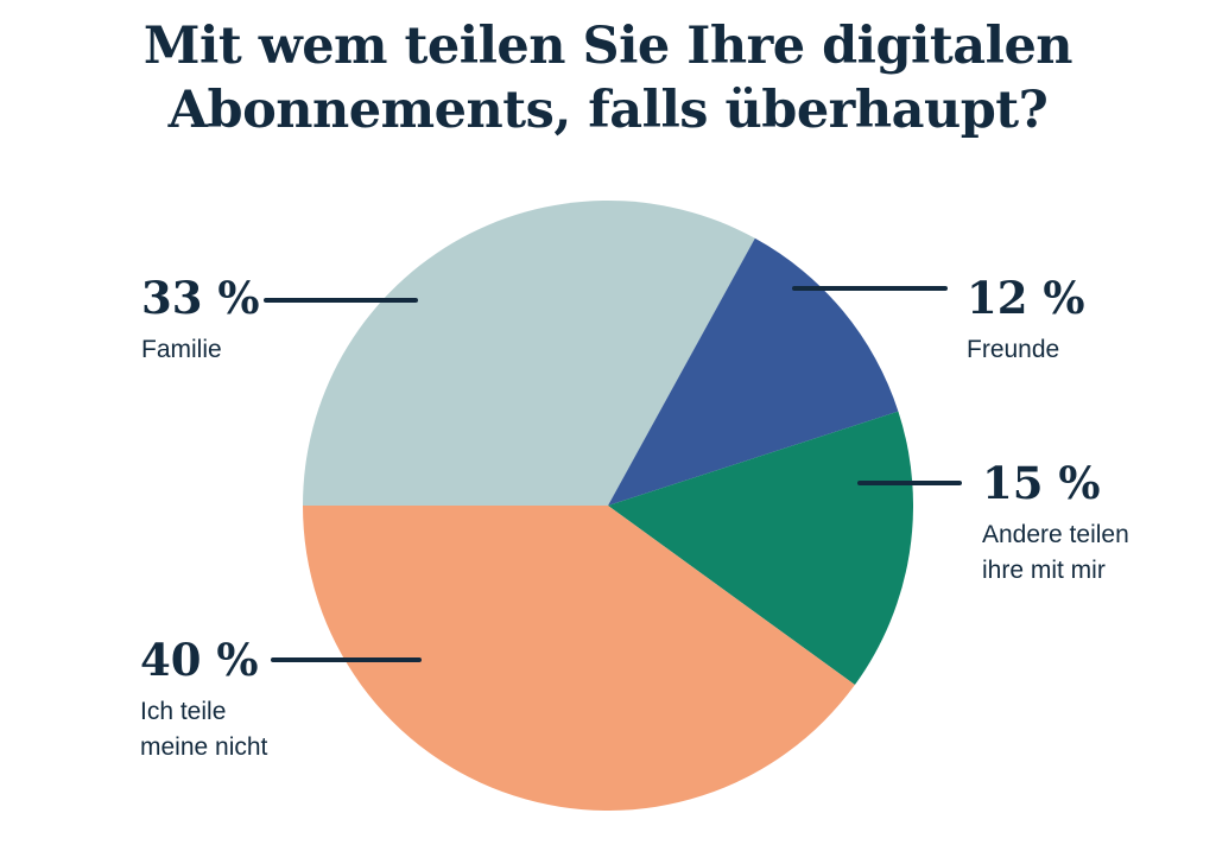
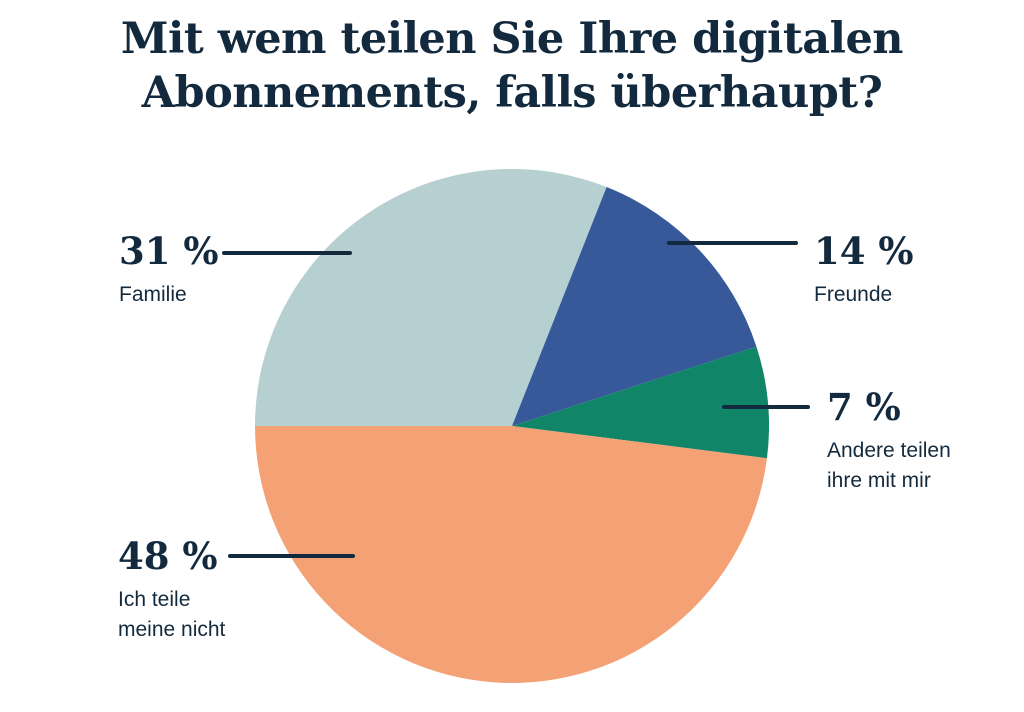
Familie: 33 -> 31
Freunde: 12 -> 14
Andere teilen ihre mit mir: 15 -> 7
Ich teile meine nicht: 40 -> 48
